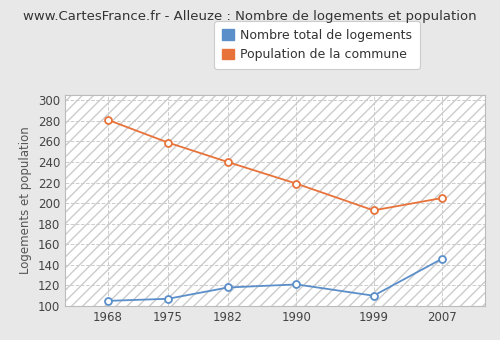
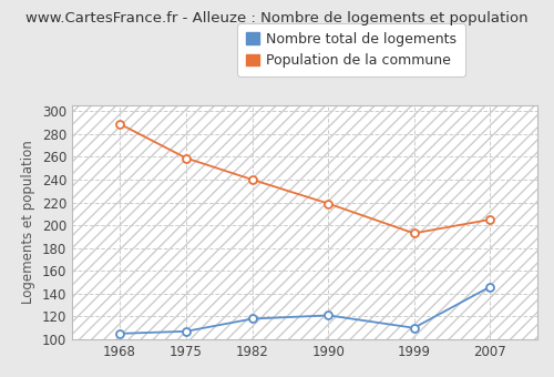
Population de la commune/1968: 281 -> 289
